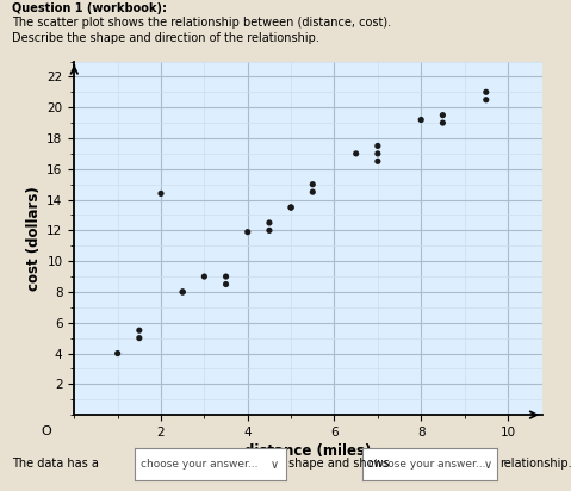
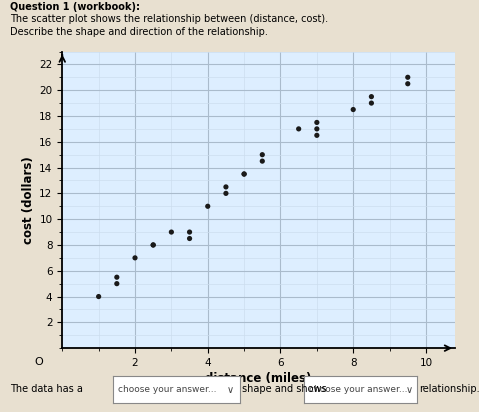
2: 14.4 -> 7.0
4: 11.9 -> 11.0
8: 19.2 -> 18.5
